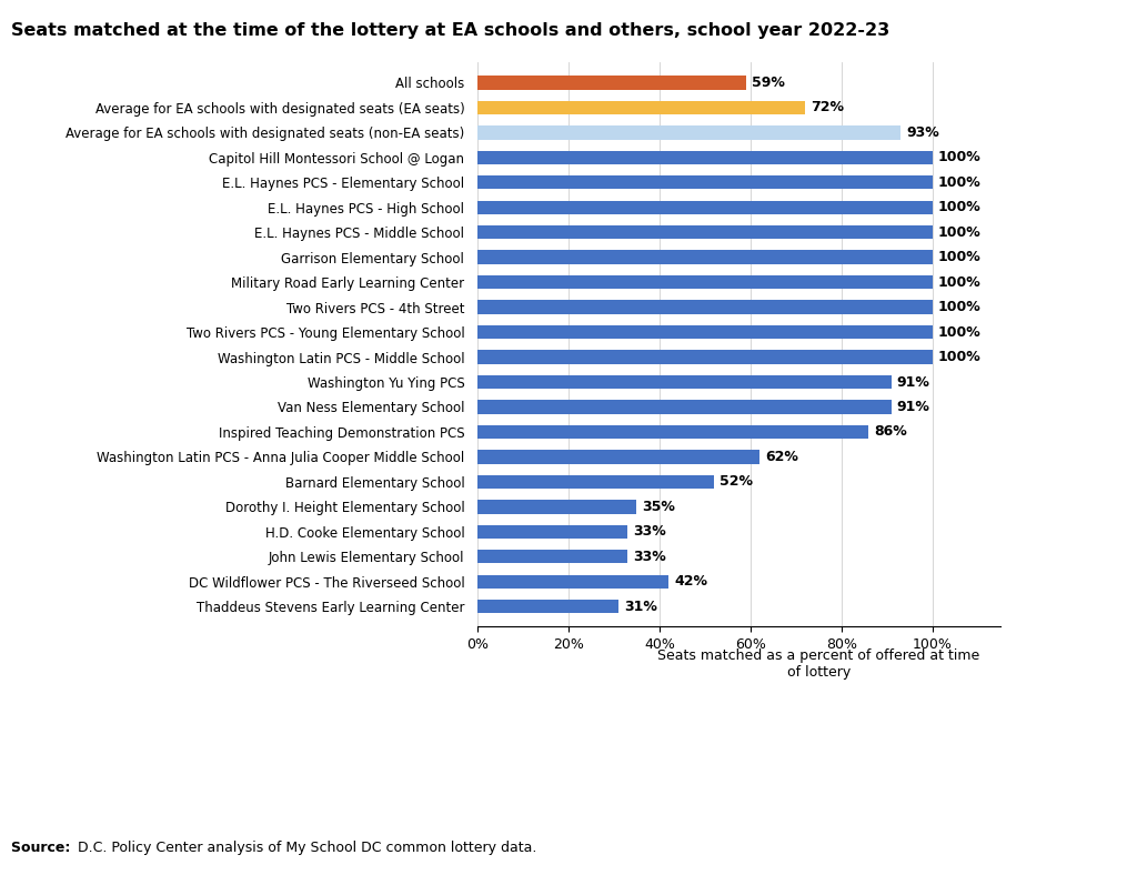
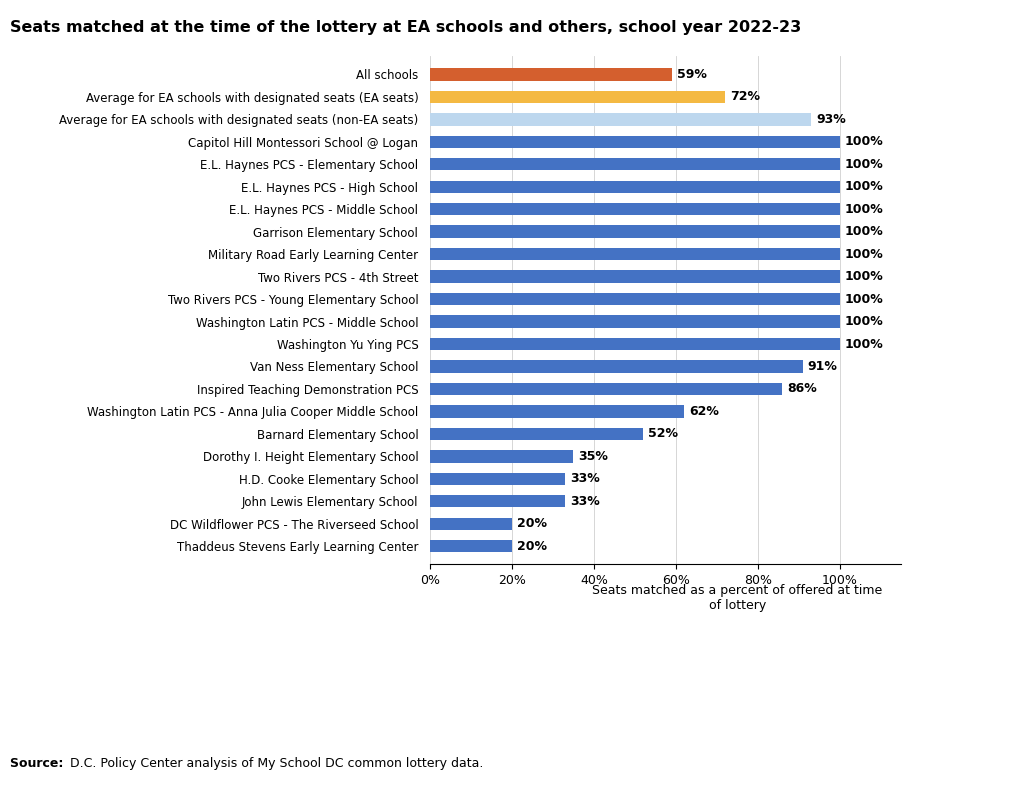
Washington Yu Ying PCS: 91% -> 100%
DC Wildflower PCS - The Riverseed School: 42% -> 20%
Thaddeus Stevens Early Learning Center: 31% -> 20%
